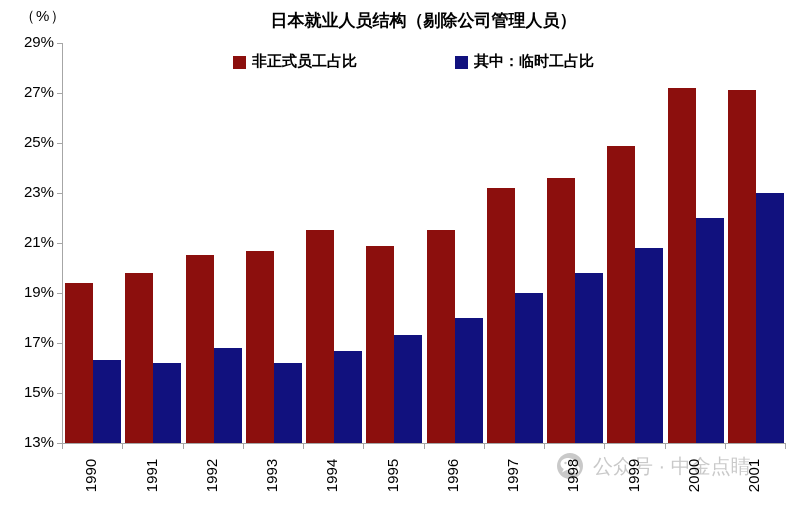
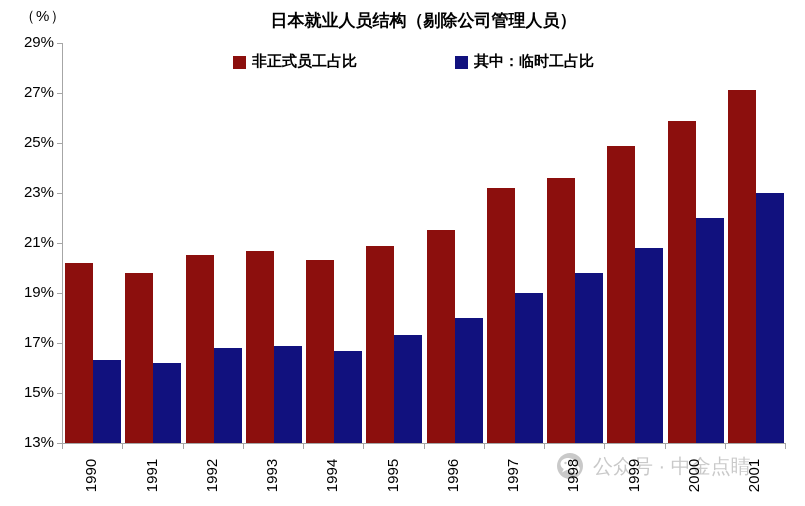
非正式员工占比/1990: 19.4% -> 20.2%
其中：临时工占比/1993: 16.2% -> 16.9%
非正式员工占比/1994: 21.5% -> 20.3%
非正式员工占比/2000: 27.2% -> 25.9%
